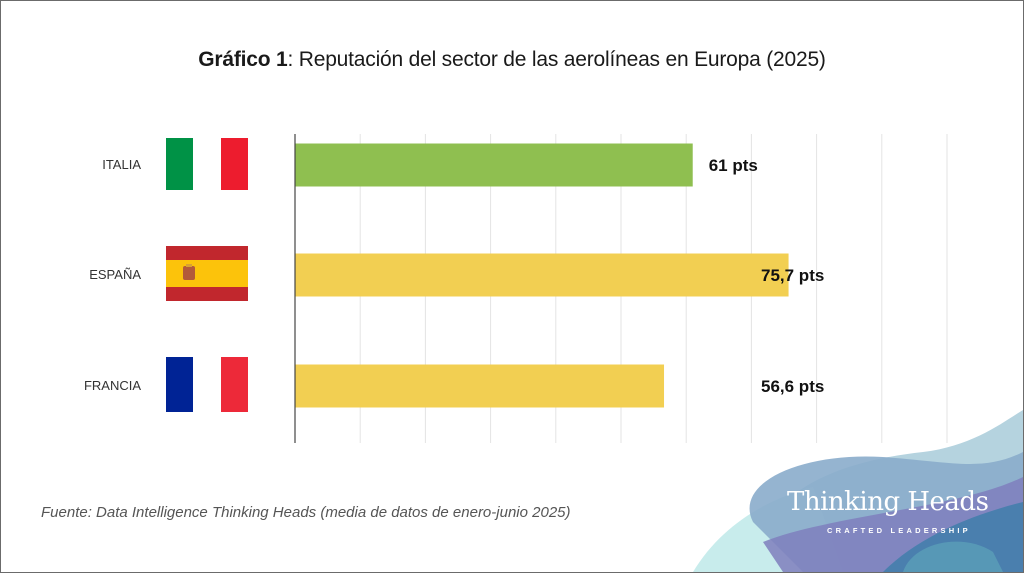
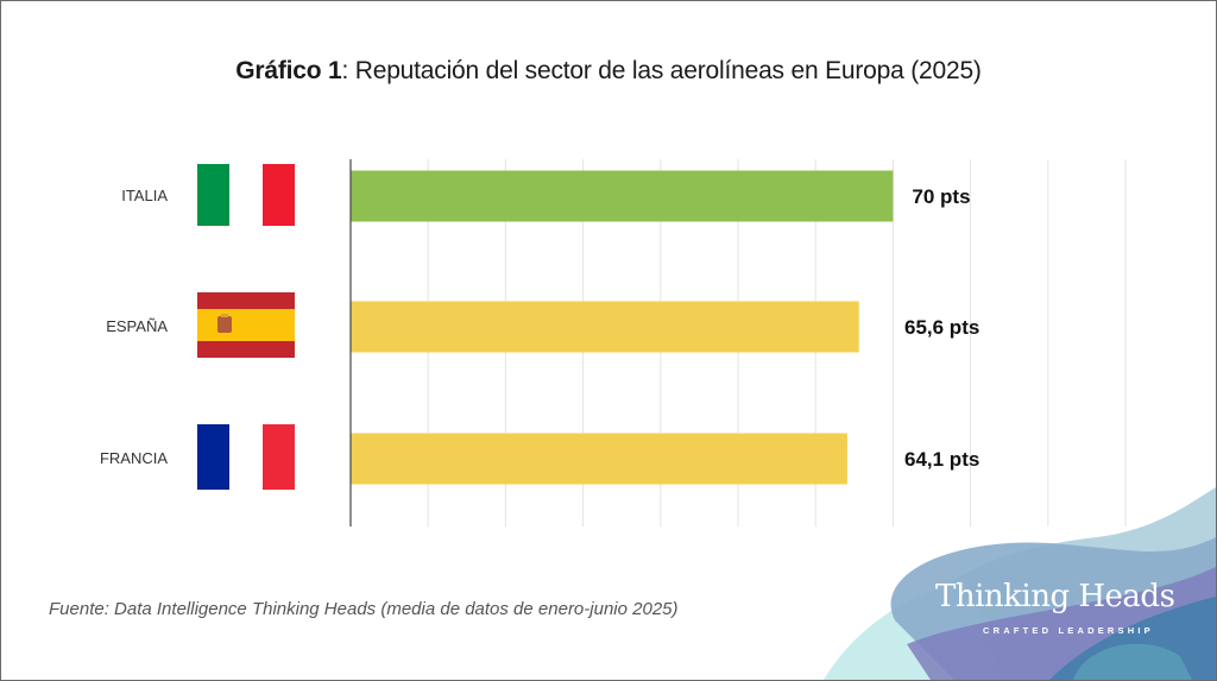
ITALIA: 61 -> 70
ESPAÑA: 75,7 -> 65,6
FRANCIA: 56,6 -> 64,1
